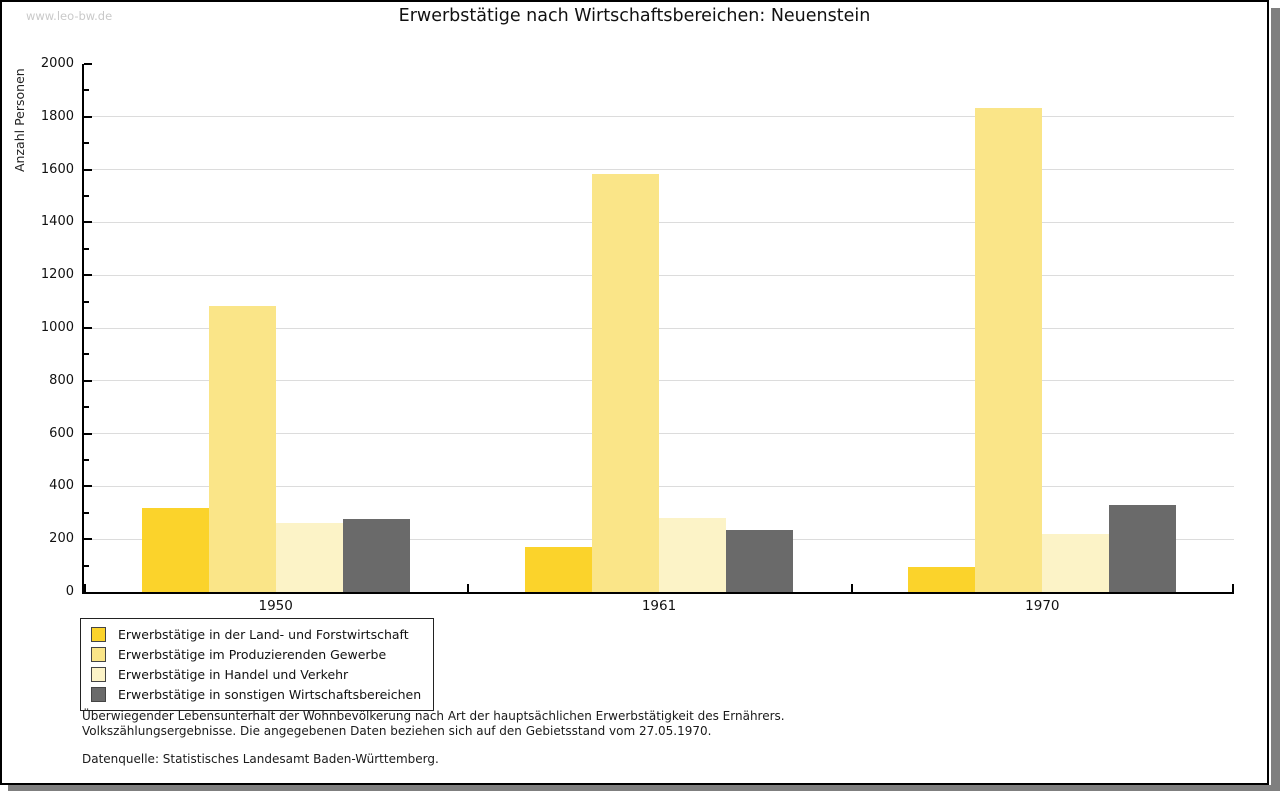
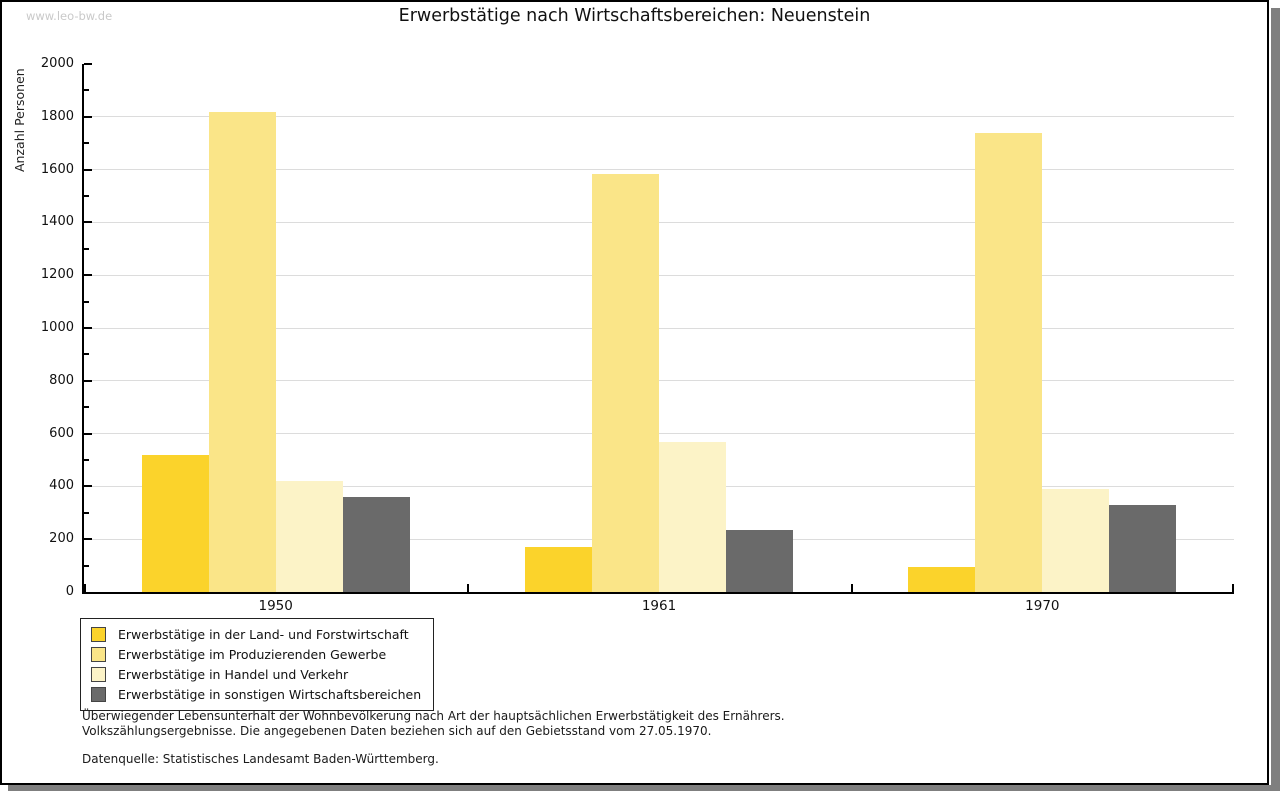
Erwerbstätige in der Land- und Forstwirtschaft/1950: 320 -> 520
Erwerbstätige im Produzierenden Gewerbe/1950: 1080 -> 1820
Erwerbstätige in Handel und Verkehr/1950: 260 -> 420
Erwerbstätige in sonstigen Wirtschaftsbereichen/1950: 280 -> 360
Erwerbstätige in Handel und Verkehr/1961: 280 -> 570
Erwerbstätige im Produzierenden Gewerbe/1970: 1840 -> 1740
Erwerbstätige in Handel und Verkehr/1970: 220 -> 390
